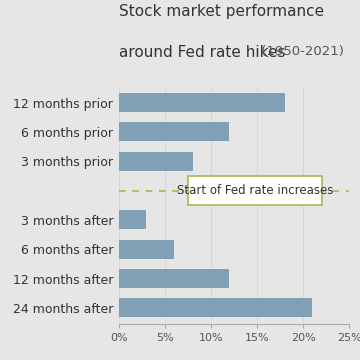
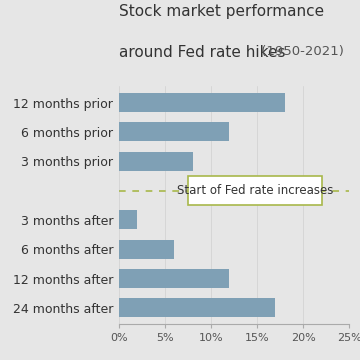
3 months after: 3% -> 2%
24 months after: 21% -> 17%
